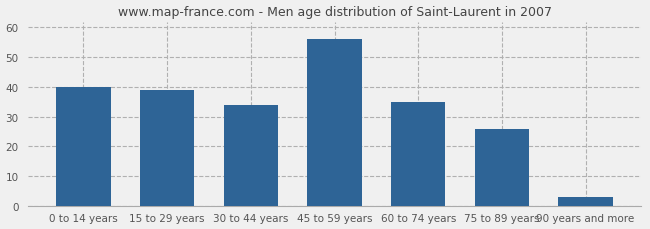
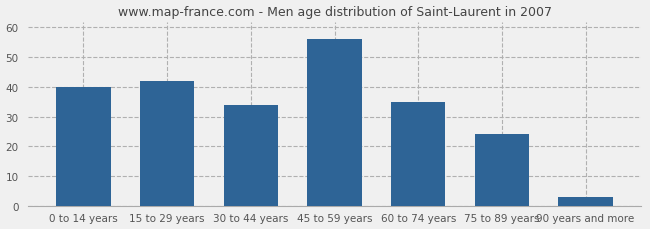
15 to 29 years: 39 -> 42
75 to 89 years: 26 -> 24
